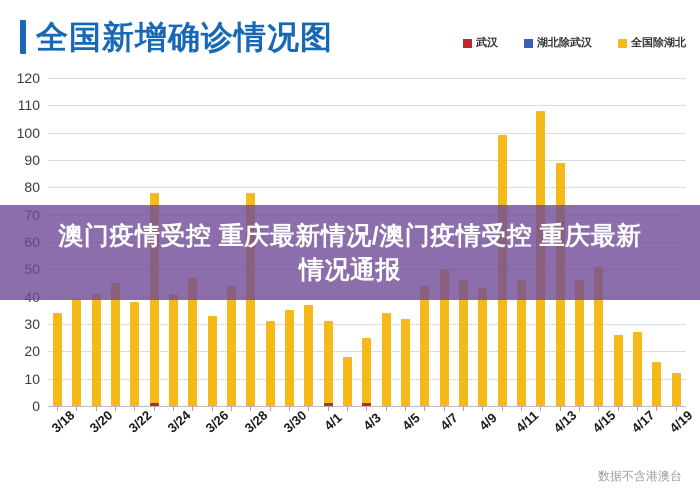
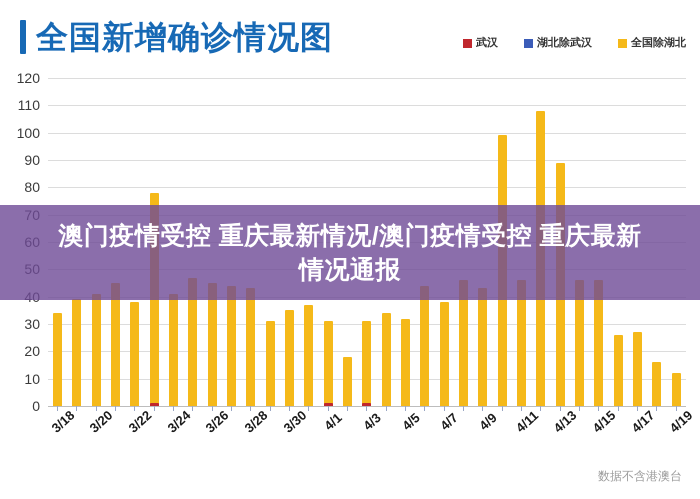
全国除湖北/3/26: 33 -> 45
全国除湖北/3/28: 78 -> 43
全国除湖北/4/3: 25 -> 31
全国除湖北/4/7: 50 -> 38
全国除湖北/4/15: 51 -> 46
